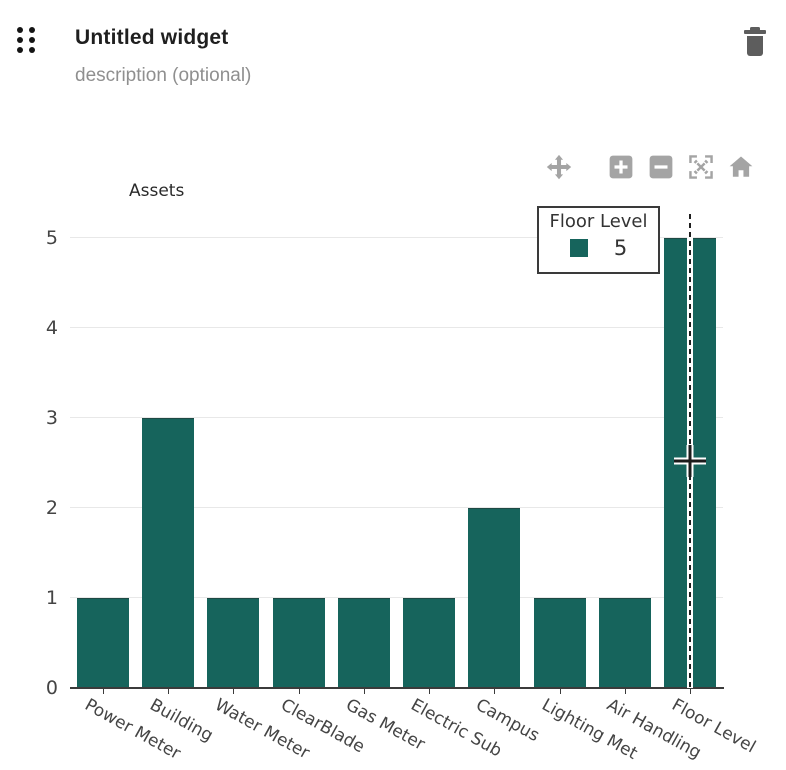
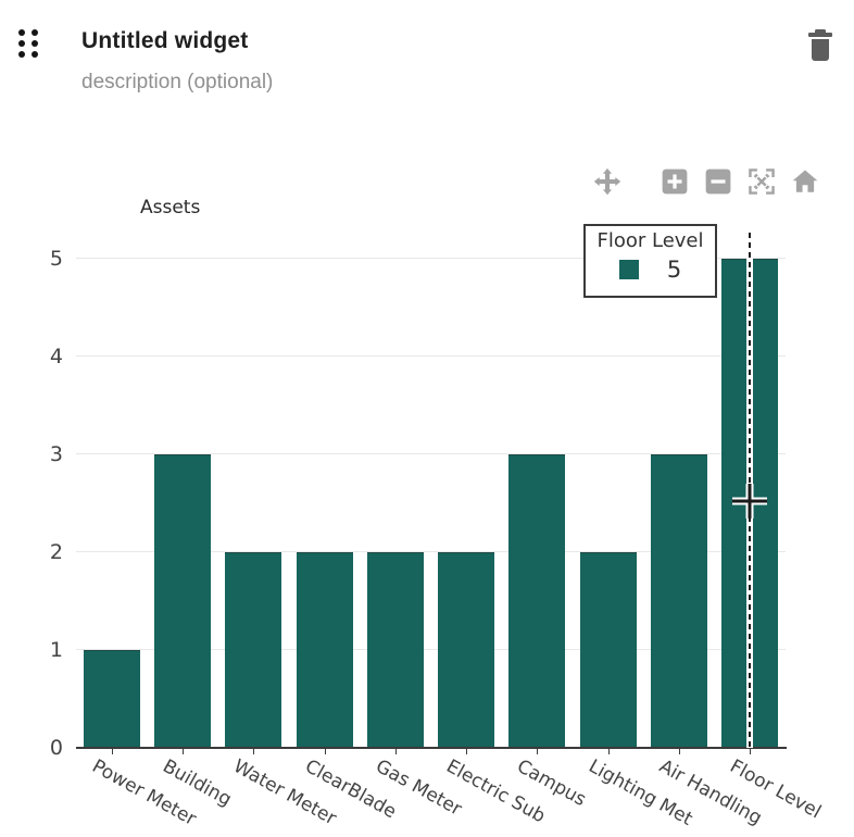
Water Meter: 1 -> 2
ClearBlade: 1 -> 2
Gas Meter: 1 -> 2
Electric Sub: 1 -> 2
Campus: 2 -> 3
Lighting Met: 1 -> 2
Air Handling: 1 -> 3
